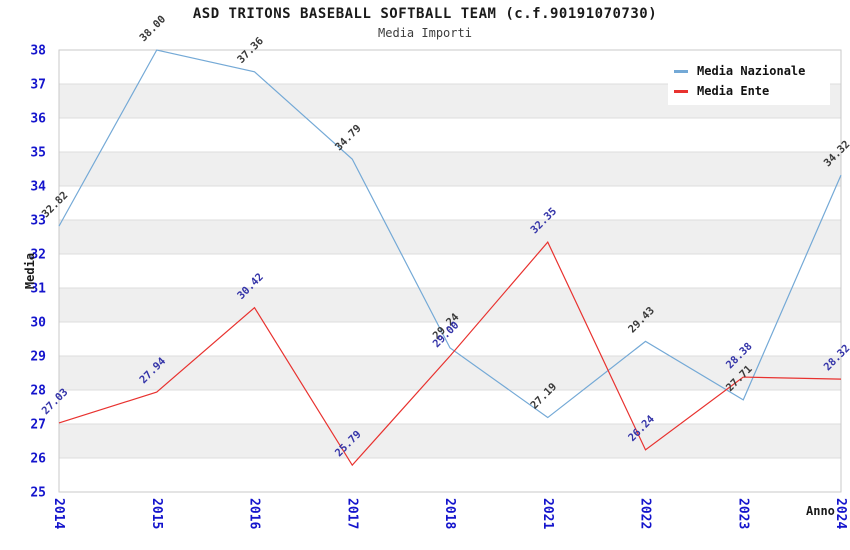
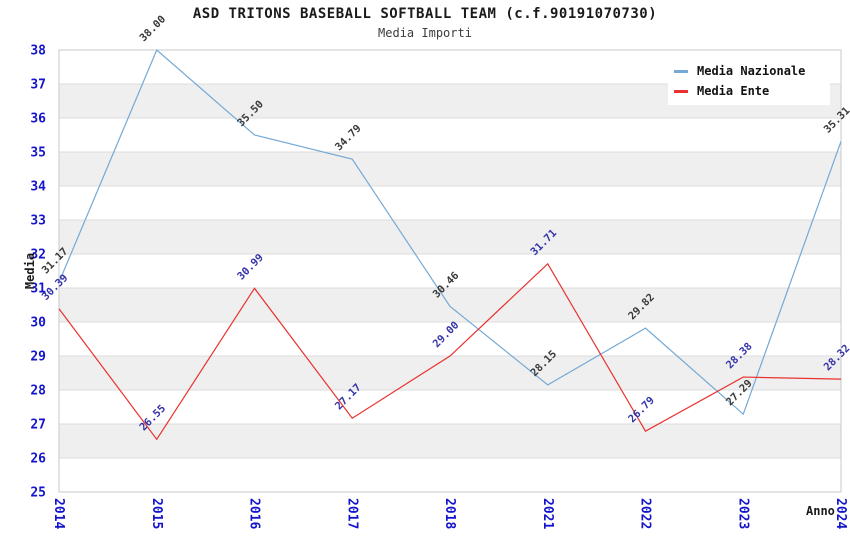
Media Nazionale/2014: 32.82 -> 31.17
Media Ente/2014: 27.03 -> 30.39
Media Ente/2015: 27.94 -> 26.55
Media Nazionale/2016: 37.36 -> 35.50
Media Ente/2016: 30.42 -> 30.99
Media Ente/2017: 25.79 -> 27.17
Media Nazionale/2018: 29.24 -> 30.46
Media Nazionale/2021: 27.19 -> 28.15
Media Ente/2021: 32.35 -> 31.71
Media Nazionale/2022: 29.43 -> 29.82
Media Ente/2022: 26.24 -> 26.79
Media Nazionale/2023: 27.71 -> 27.29
Media Nazionale/2024: 34.32 -> 35.31
